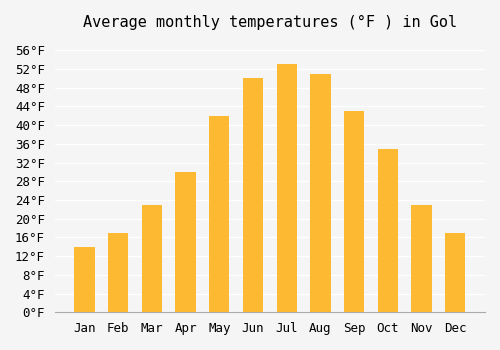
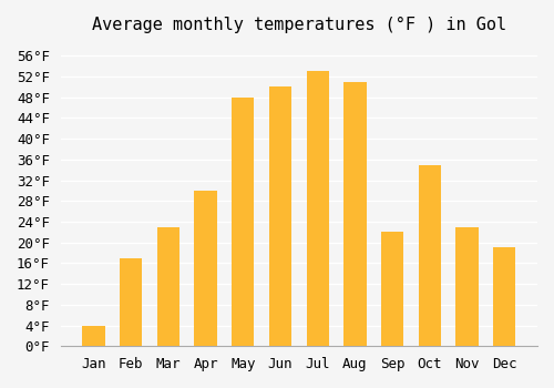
Jan: 14°F -> 4°F
May: 42°F -> 48°F
Sep: 43°F -> 22°F
Dec: 17°F -> 19°F
